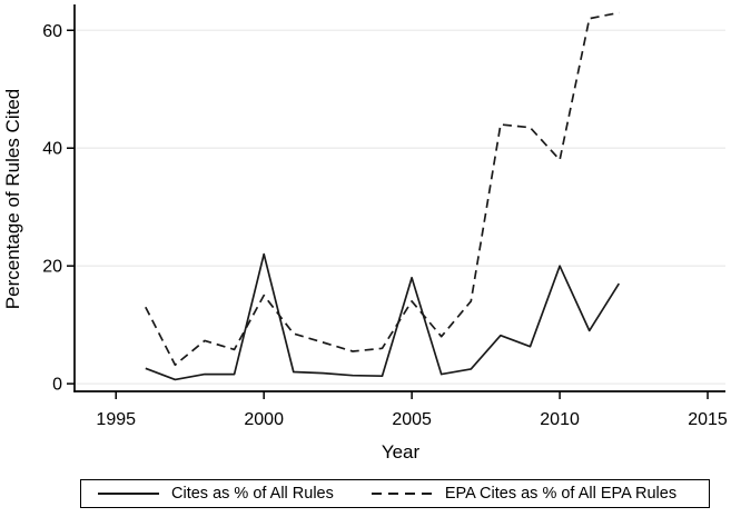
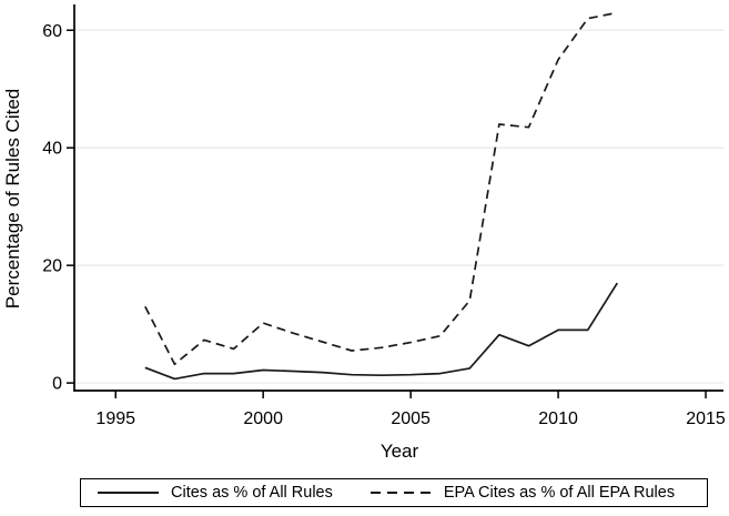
Cites as % of All Rules/2000: 22 -> 2
EPA Cites as % of All EPA Rules/2000: 15 -> 10
Cites as % of All Rules/2005: 18 -> 1
EPA Cites as % of All EPA Rules/2005: 14 -> 7
Cites as % of All Rules/2010: 20 -> 9
EPA Cites as % of All EPA Rules/2010: 38 -> 55
